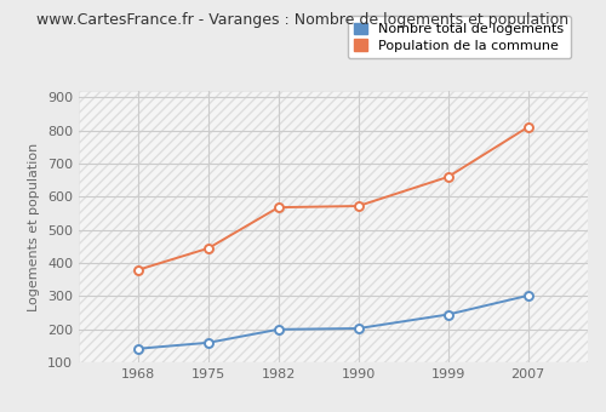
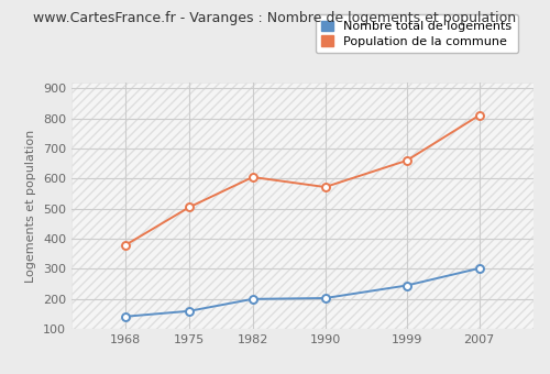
Population de la commune/1975: 445 -> 505
Population de la commune/1982: 568 -> 605
